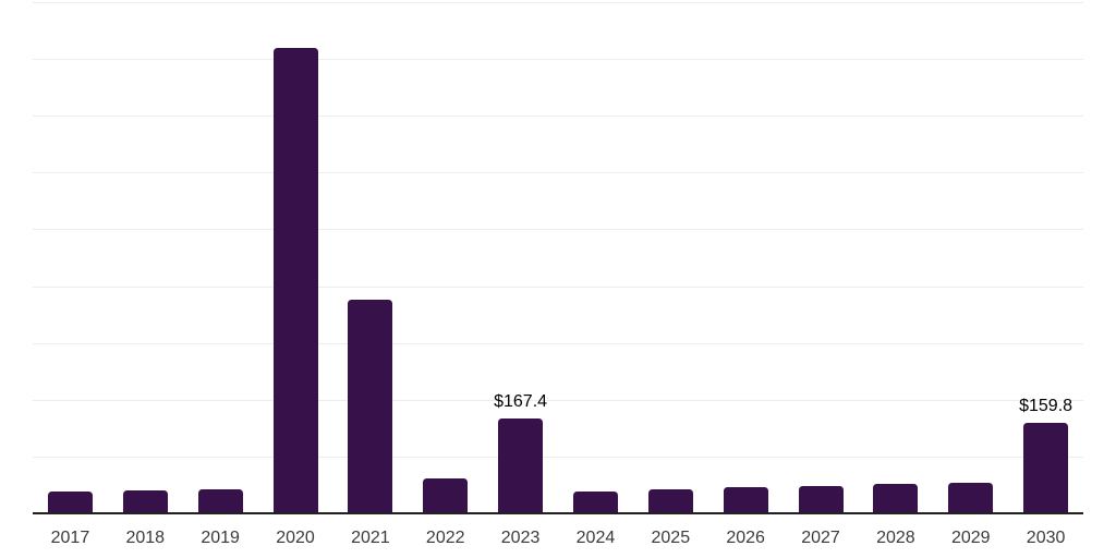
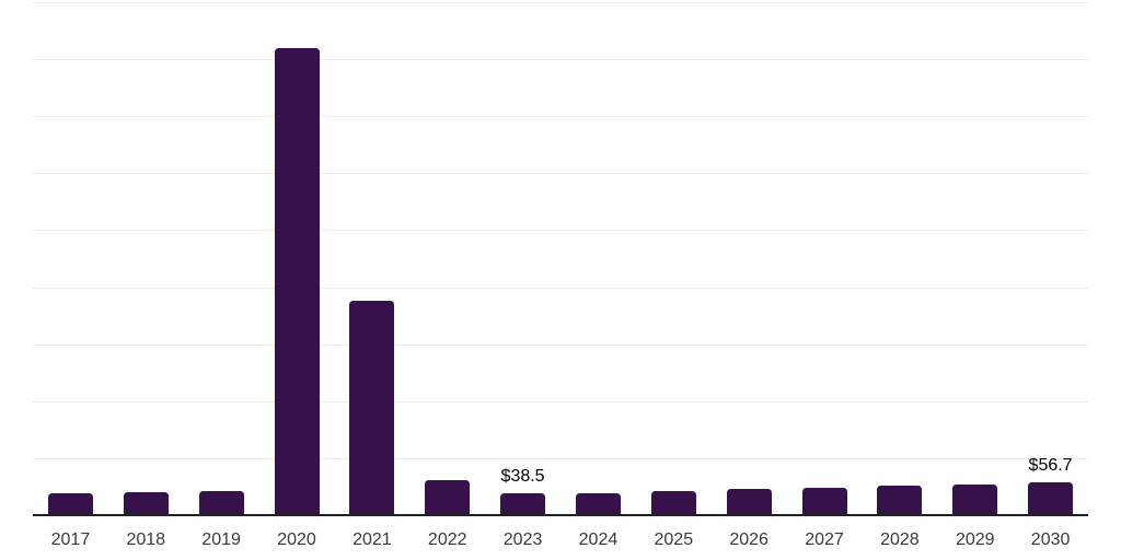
2023: $167.4 -> $38.5
2030: $159.8 -> $56.7
